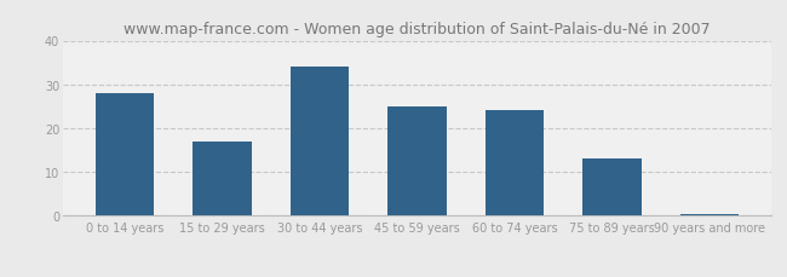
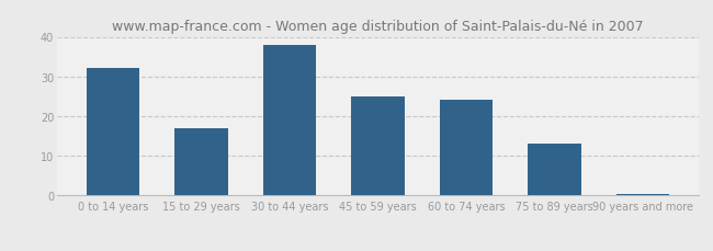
0 to 14 years: 28.0 -> 32.0
30 to 44 years: 34.0 -> 38.0
